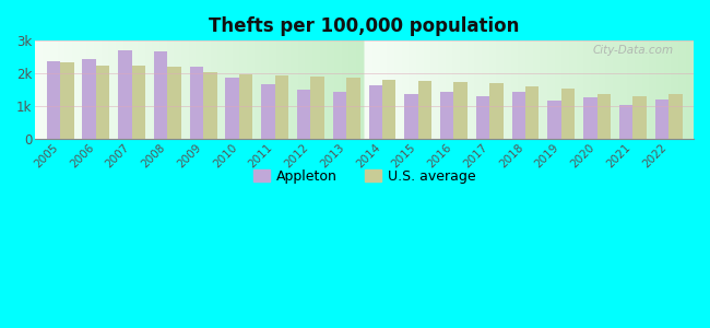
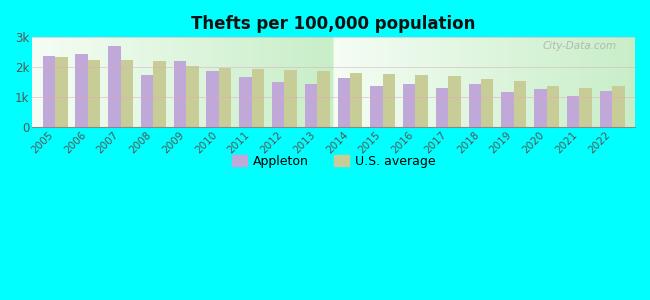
Appleton/2008: 2.68k -> 1.75k
